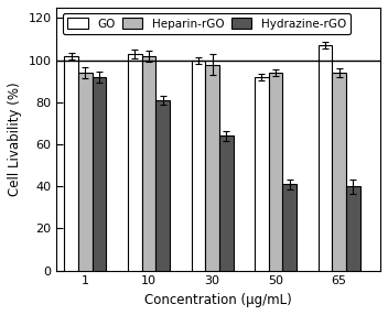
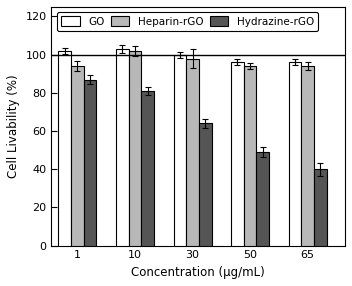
Hydrazine-rGO/1: 92 -> 87
GO/50: 92 -> 96
Hydrazine-rGO/50: 41 -> 49
GO/65: 107 -> 96
